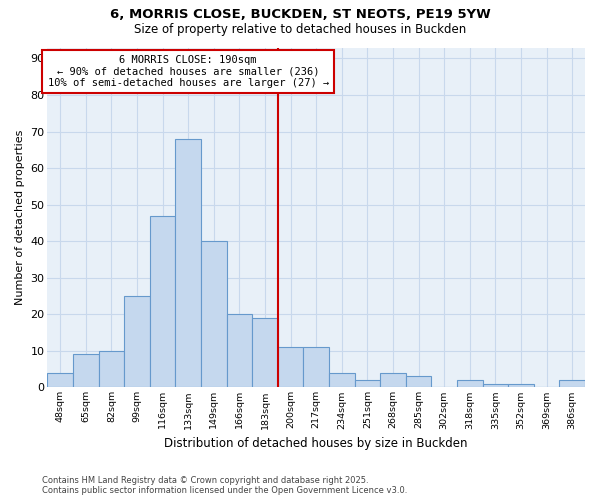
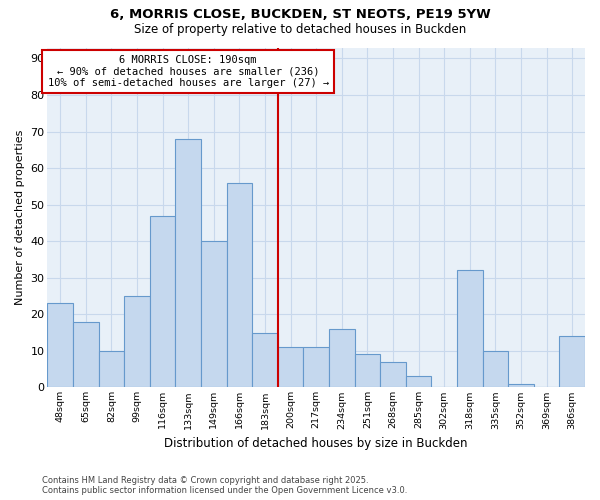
48sqm: 4 -> 23
65sqm: 9 -> 18
166sqm: 20 -> 56
183sqm: 19 -> 15
234sqm: 4 -> 16
251sqm: 2 -> 9
268sqm: 4 -> 7
318sqm: 2 -> 32
335sqm: 1 -> 10
386sqm: 2 -> 14
